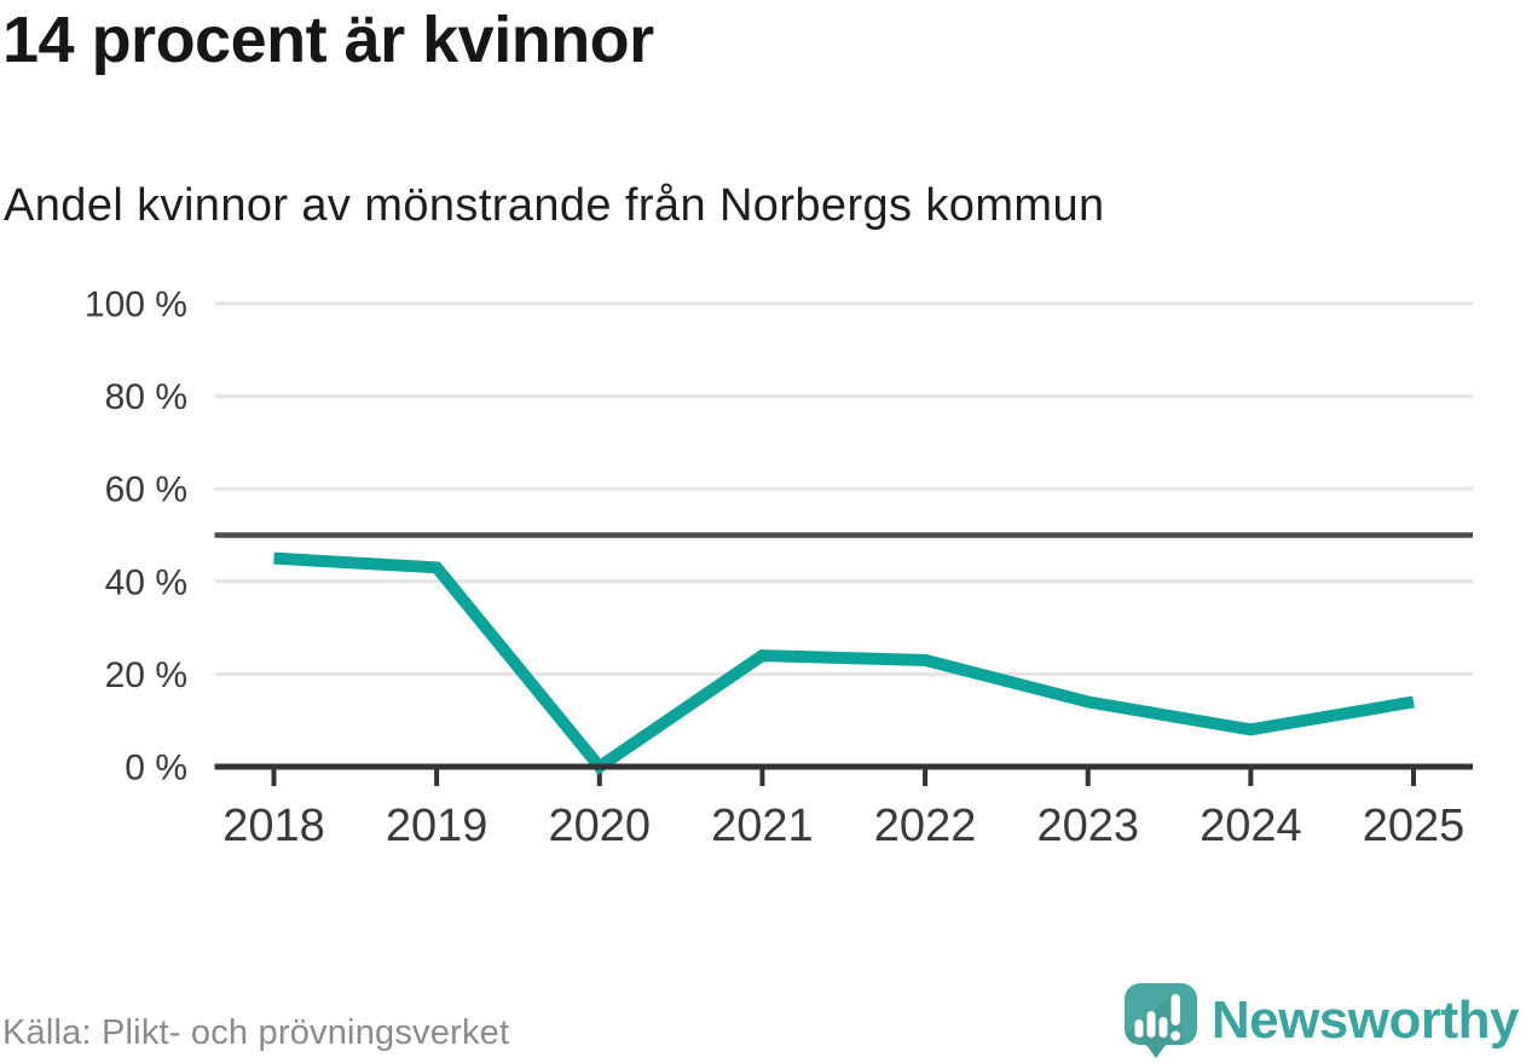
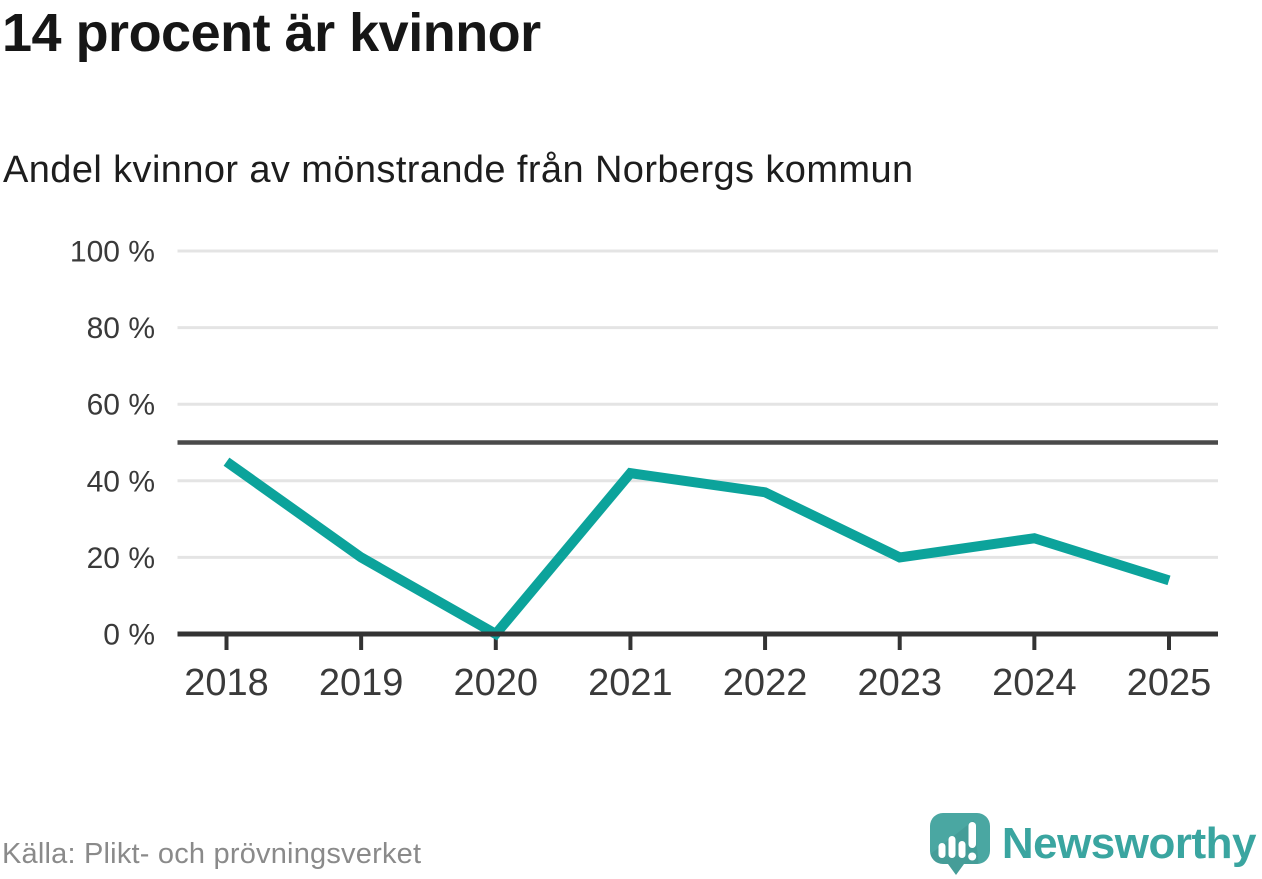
2019: 43% -> 20%
2021: 24% -> 42%
2022: 23% -> 37%
2023: 14% -> 20%
2024: 8% -> 25%
